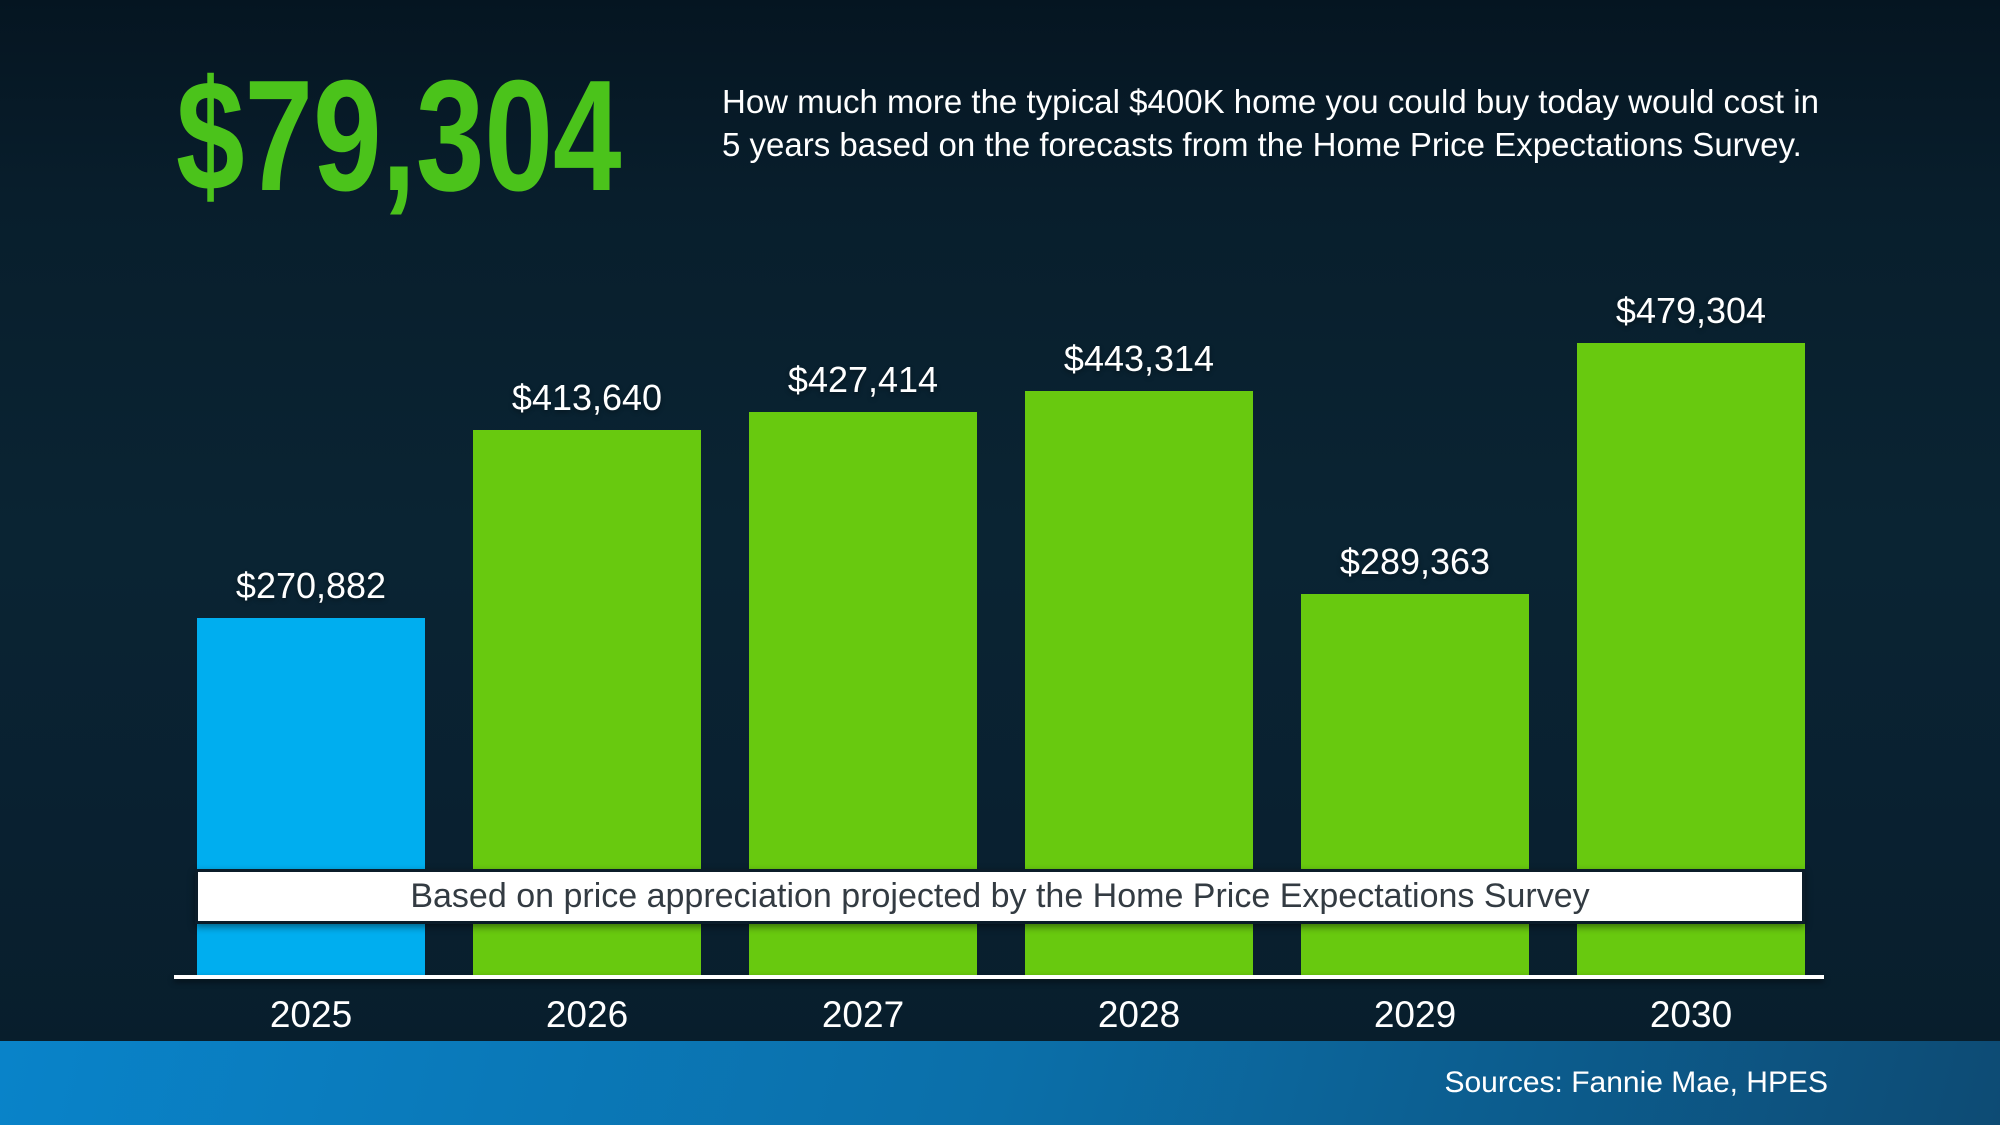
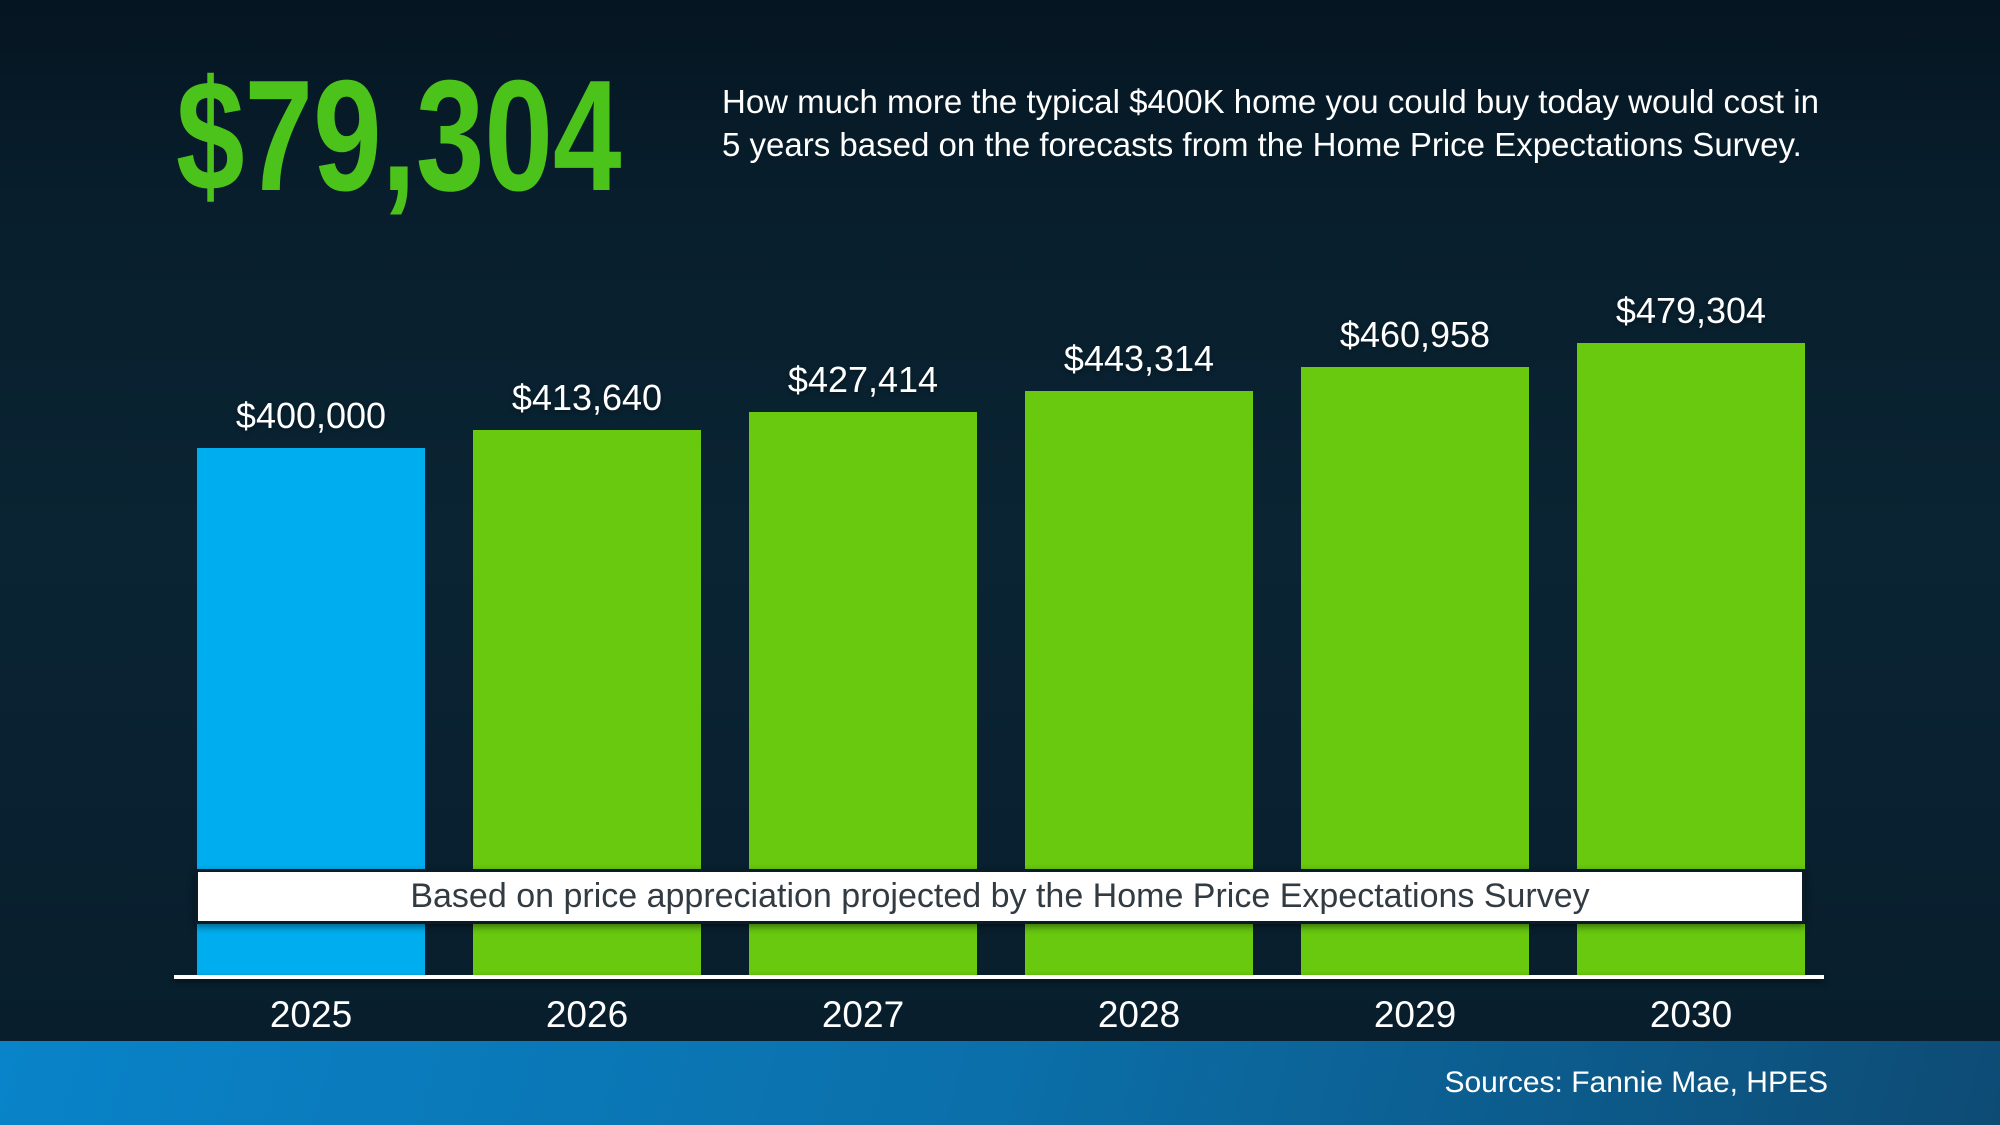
2025: $270,882 -> $400,000
2029: $289,363 -> $460,958
